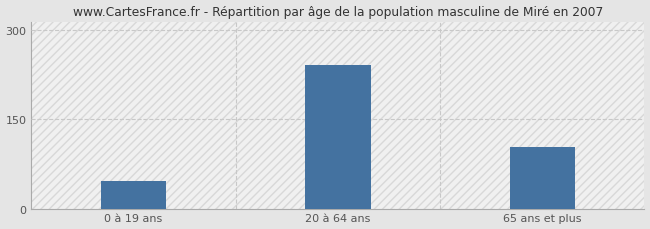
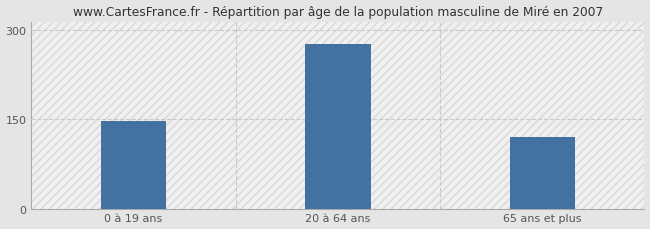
0 à 19 ans: 46 -> 147
20 à 64 ans: 242 -> 277
65 ans et plus: 104 -> 120
